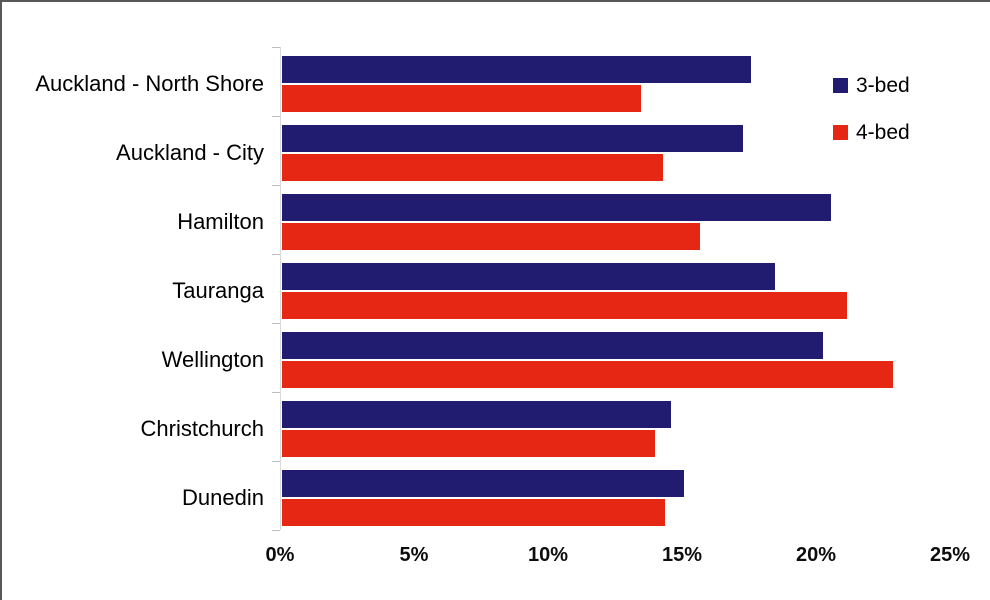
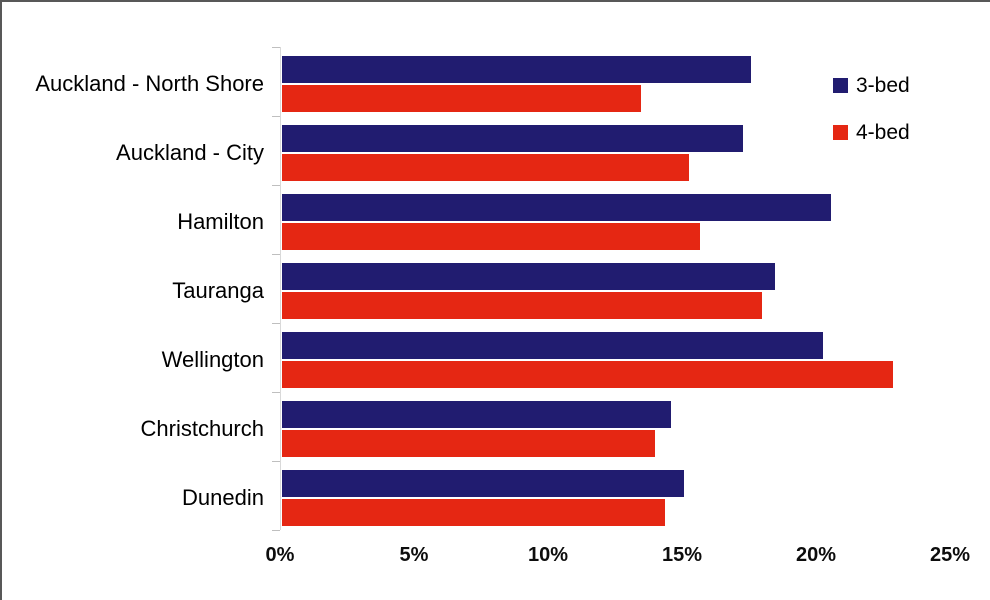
4-bed/Auckland - City: 14.2% -> 15.2%
4-bed/Tauranga: 21.1% -> 17.9%
